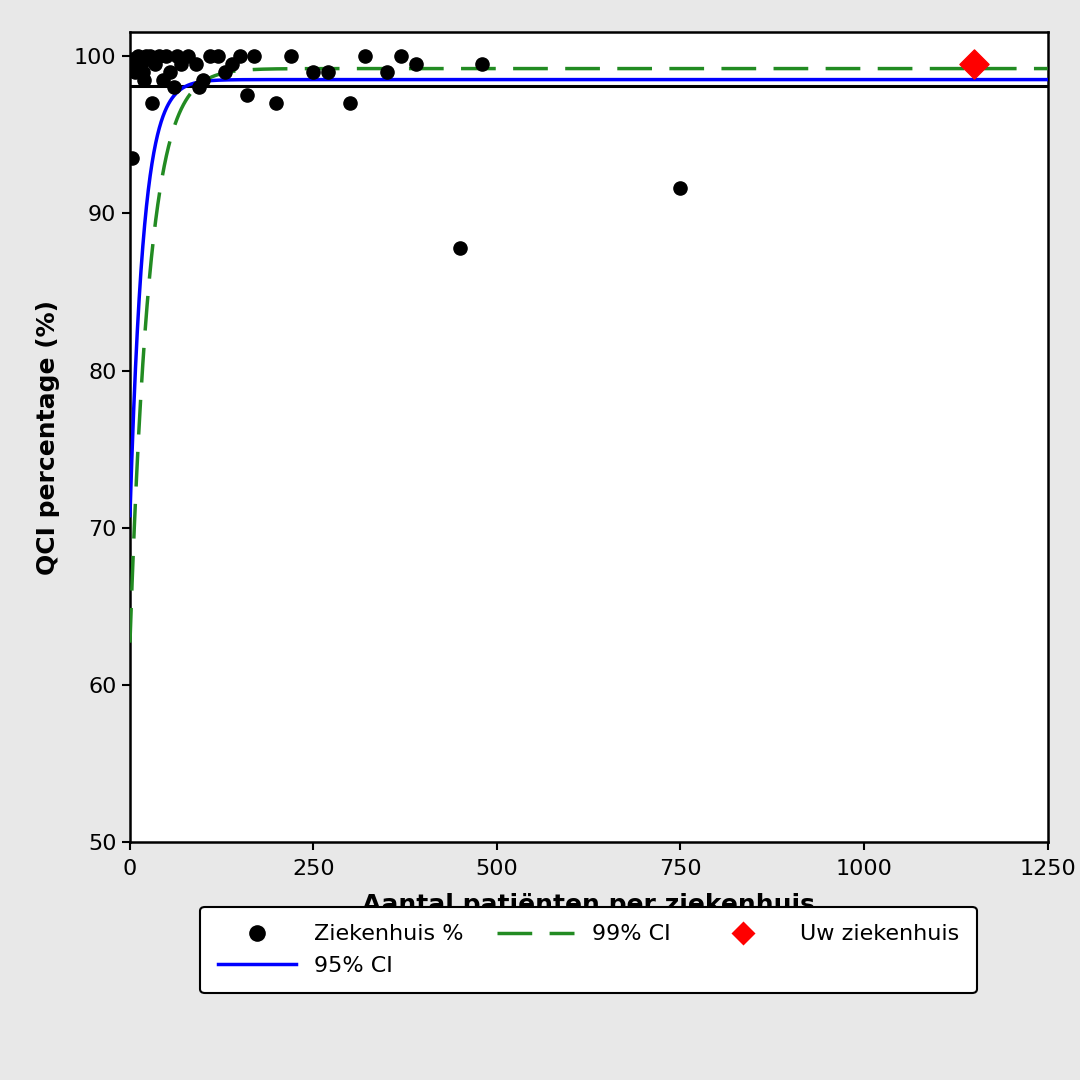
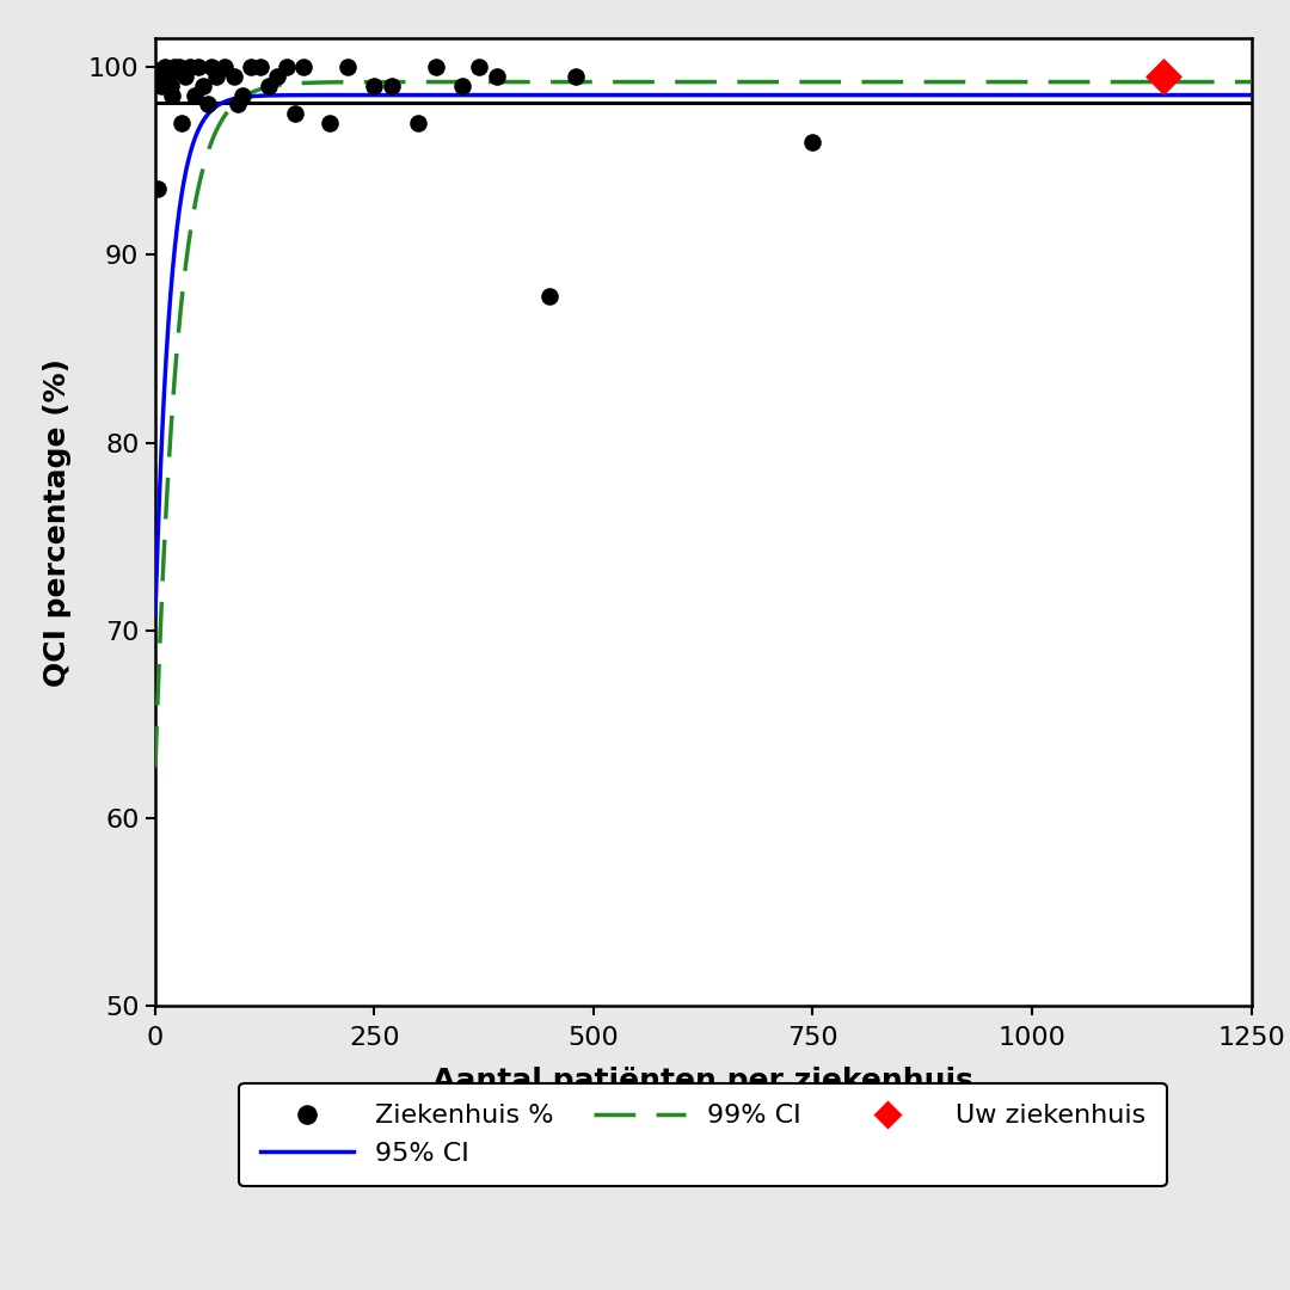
Ziekenhuis %/750: 91.6 -> 96.0
